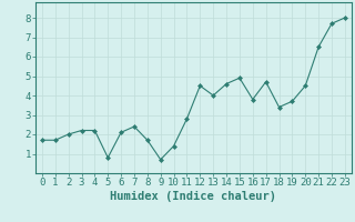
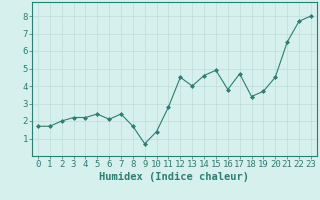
5: 0.8 -> 2.4
